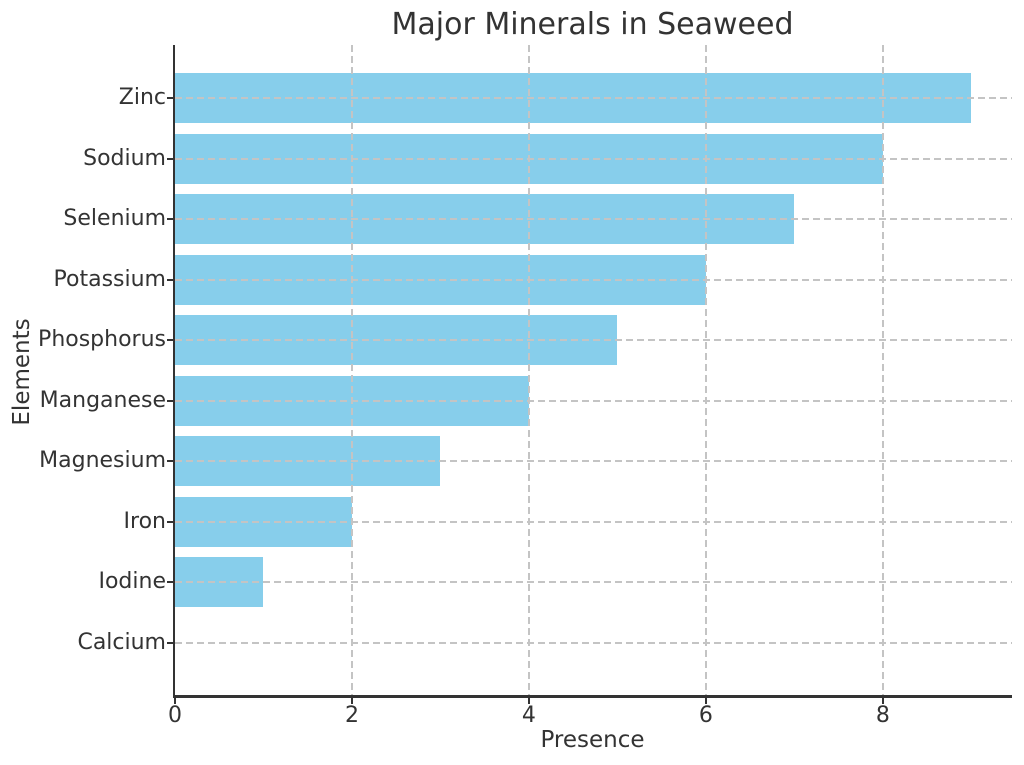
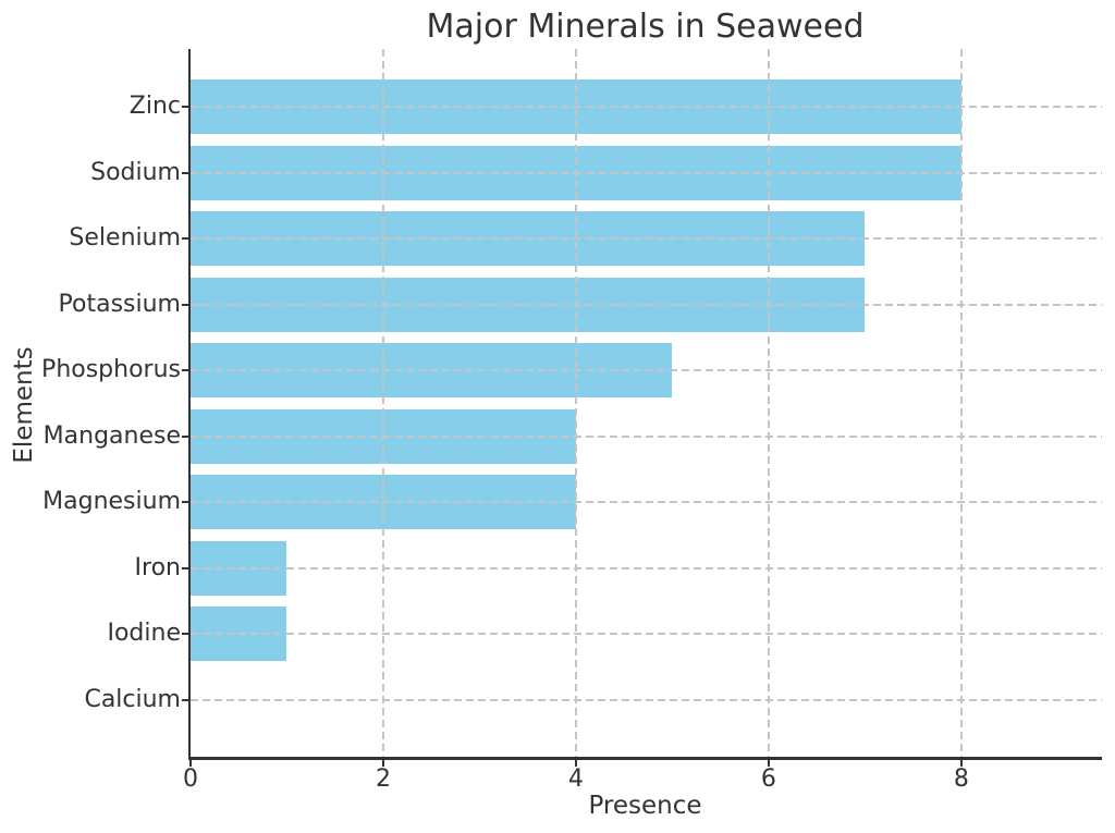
Zinc: 9 -> 8
Potassium: 6 -> 7
Magnesium: 3 -> 4
Iron: 2 -> 1
